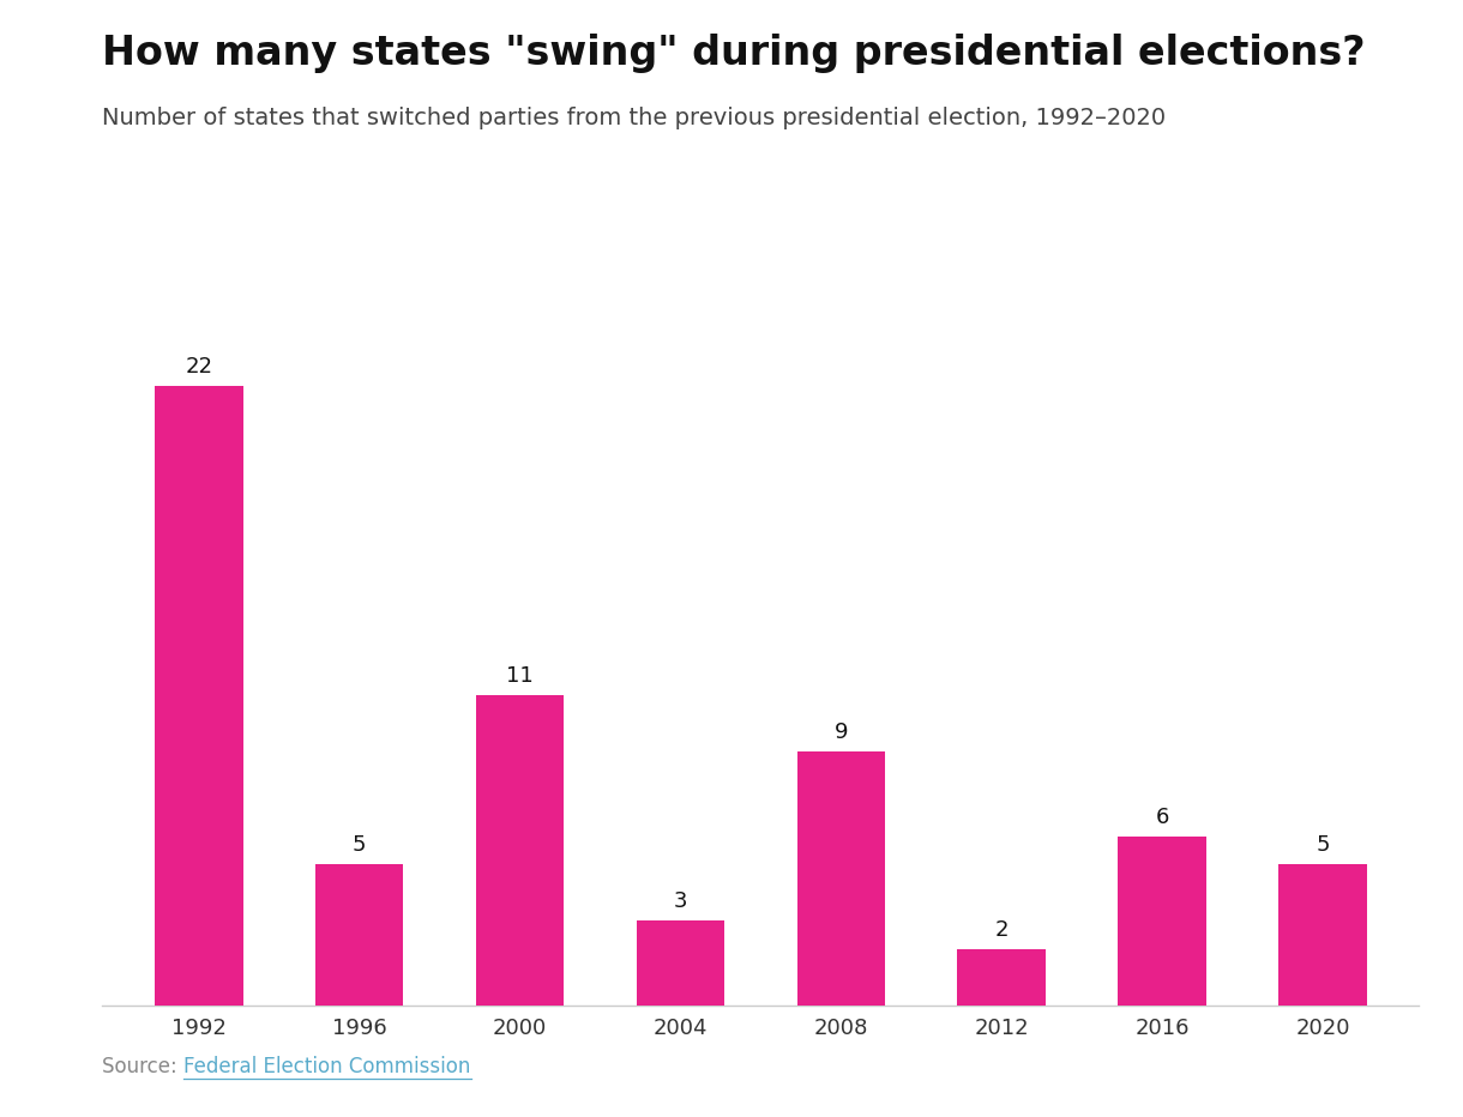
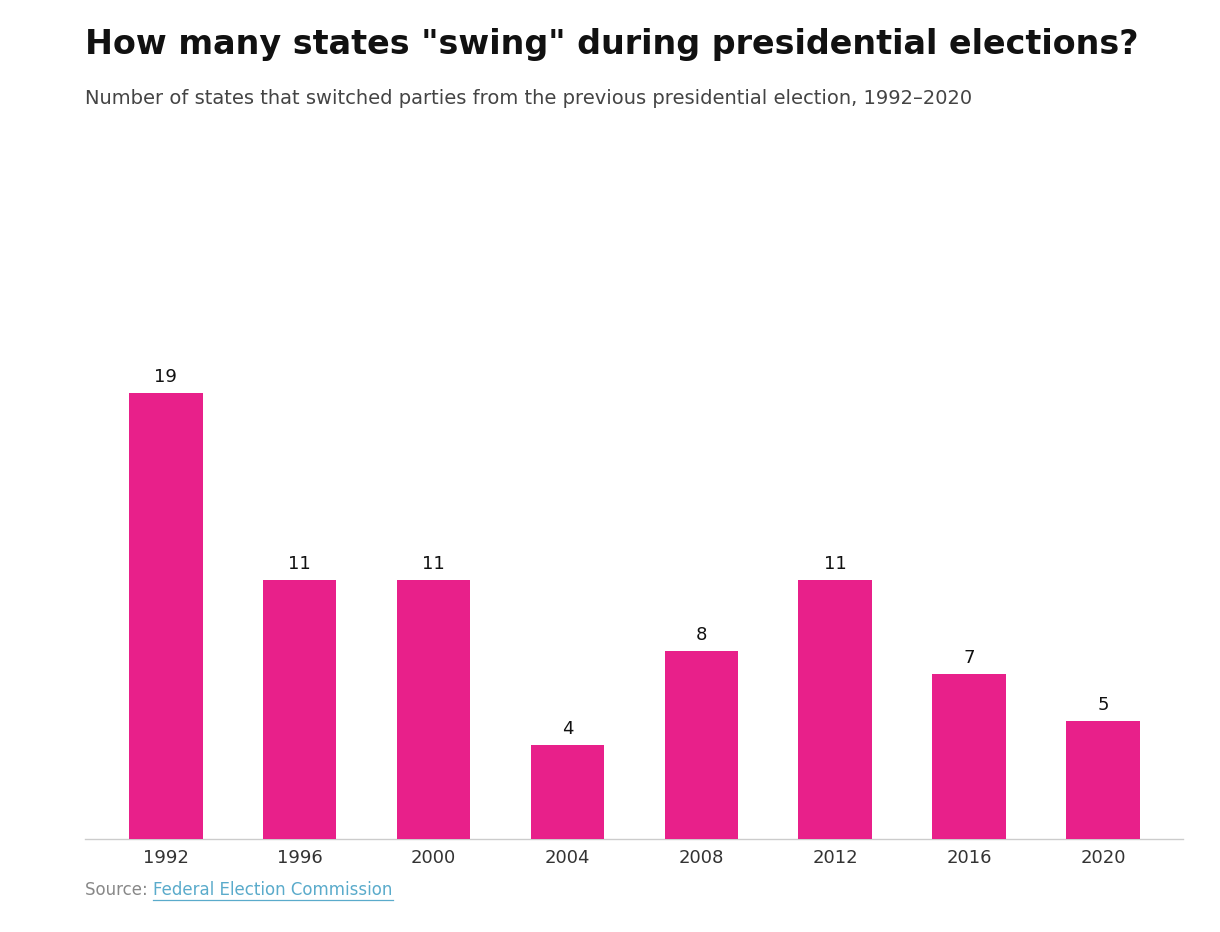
1992: 22 -> 19
1996: 5 -> 11
2004: 3 -> 4
2008: 9 -> 8
2012: 2 -> 11
2016: 6 -> 7
